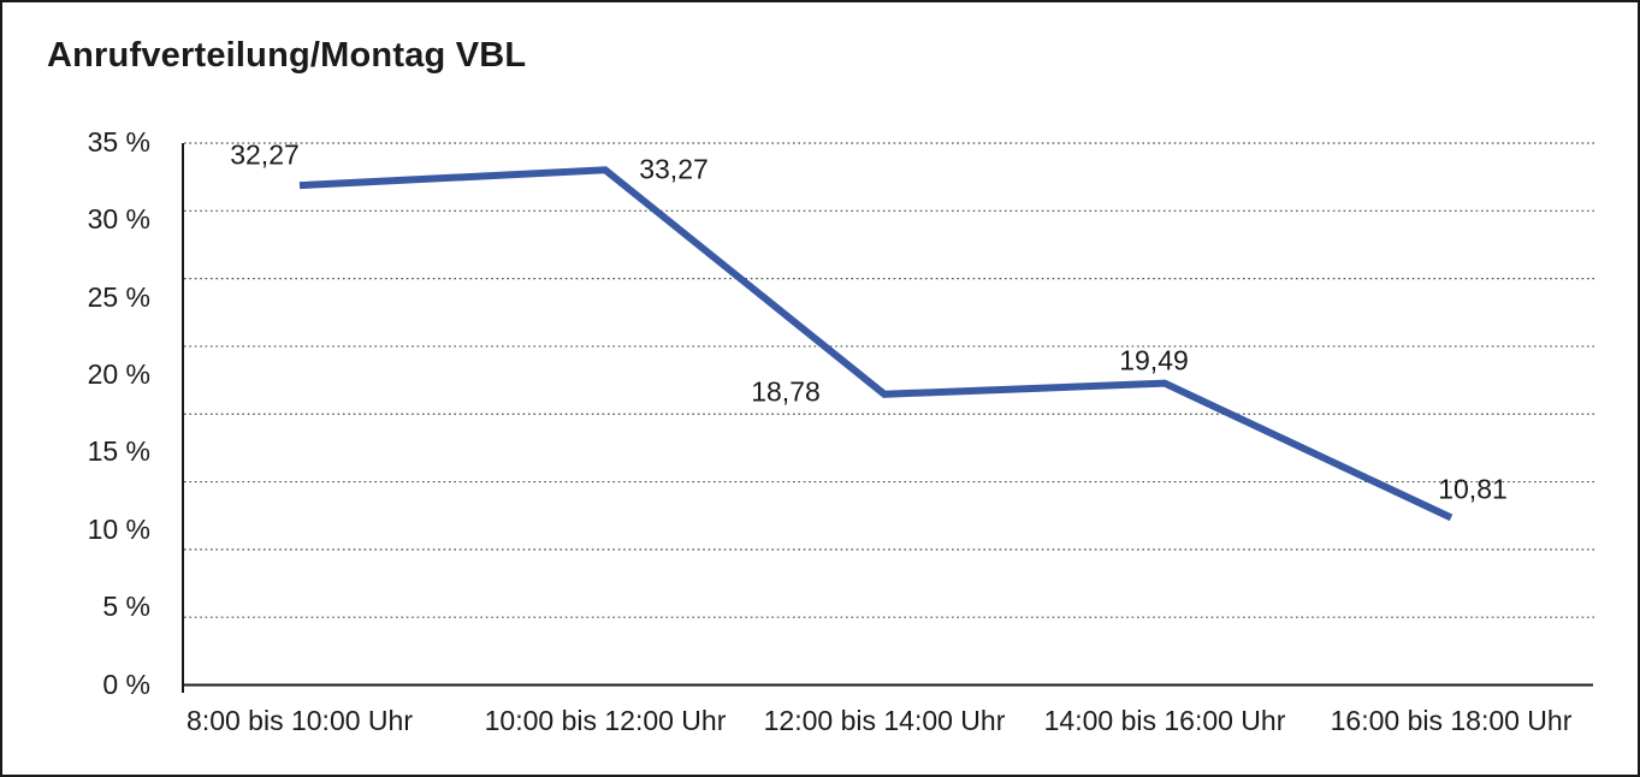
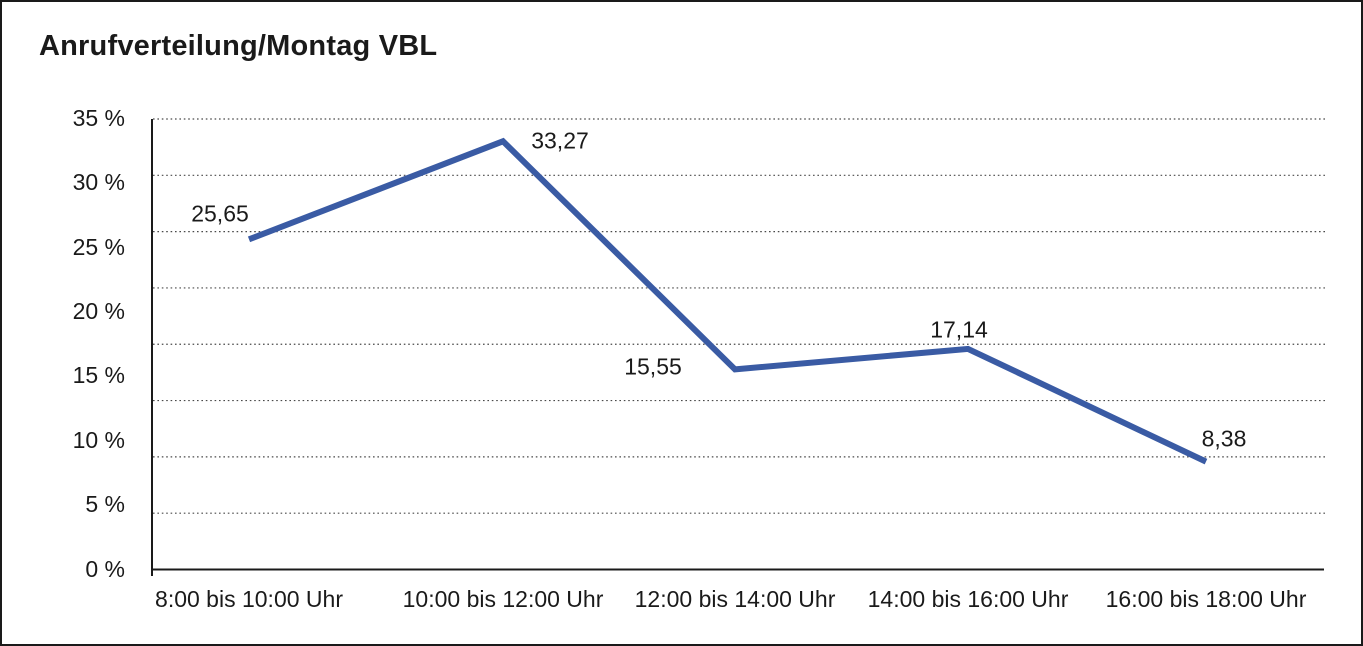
8:00 bis 10:00 Uhr: 32,27 -> 25,65
12:00 bis 14:00 Uhr: 18,78 -> 15,55
14:00 bis 16:00 Uhr: 19,49 -> 17,14
16:00 bis 18:00 Uhr: 10,81 -> 8,38
